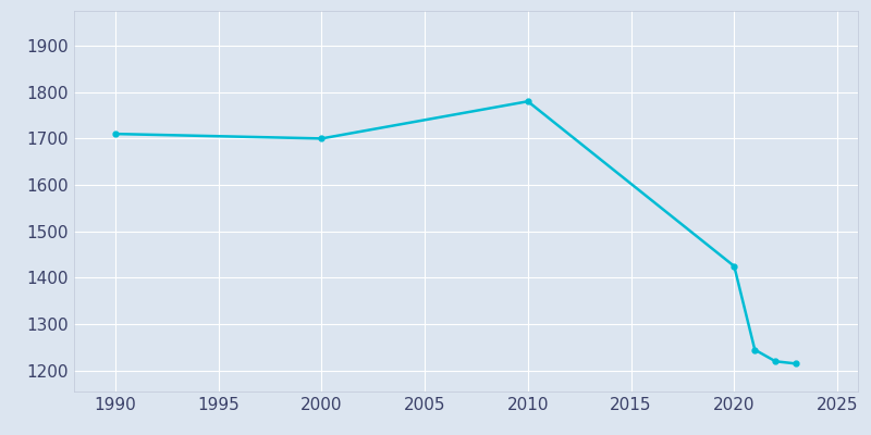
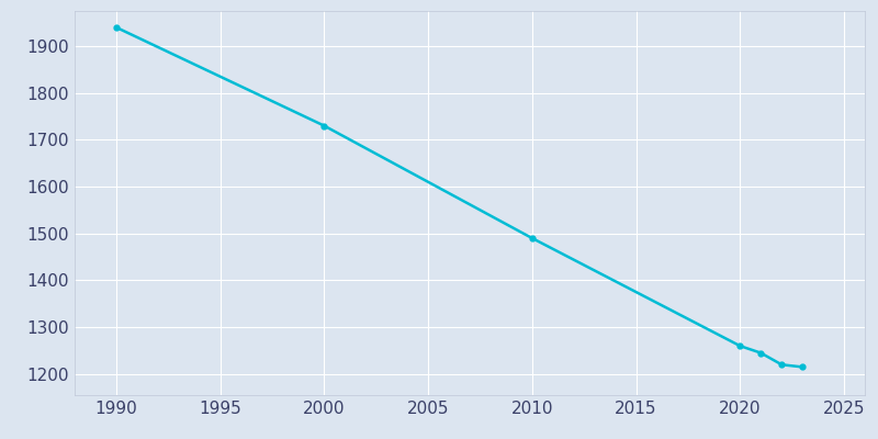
1990: 1710 -> 1940
2000: 1700 -> 1730
2010: 1780 -> 1490
2020: 1425 -> 1260
